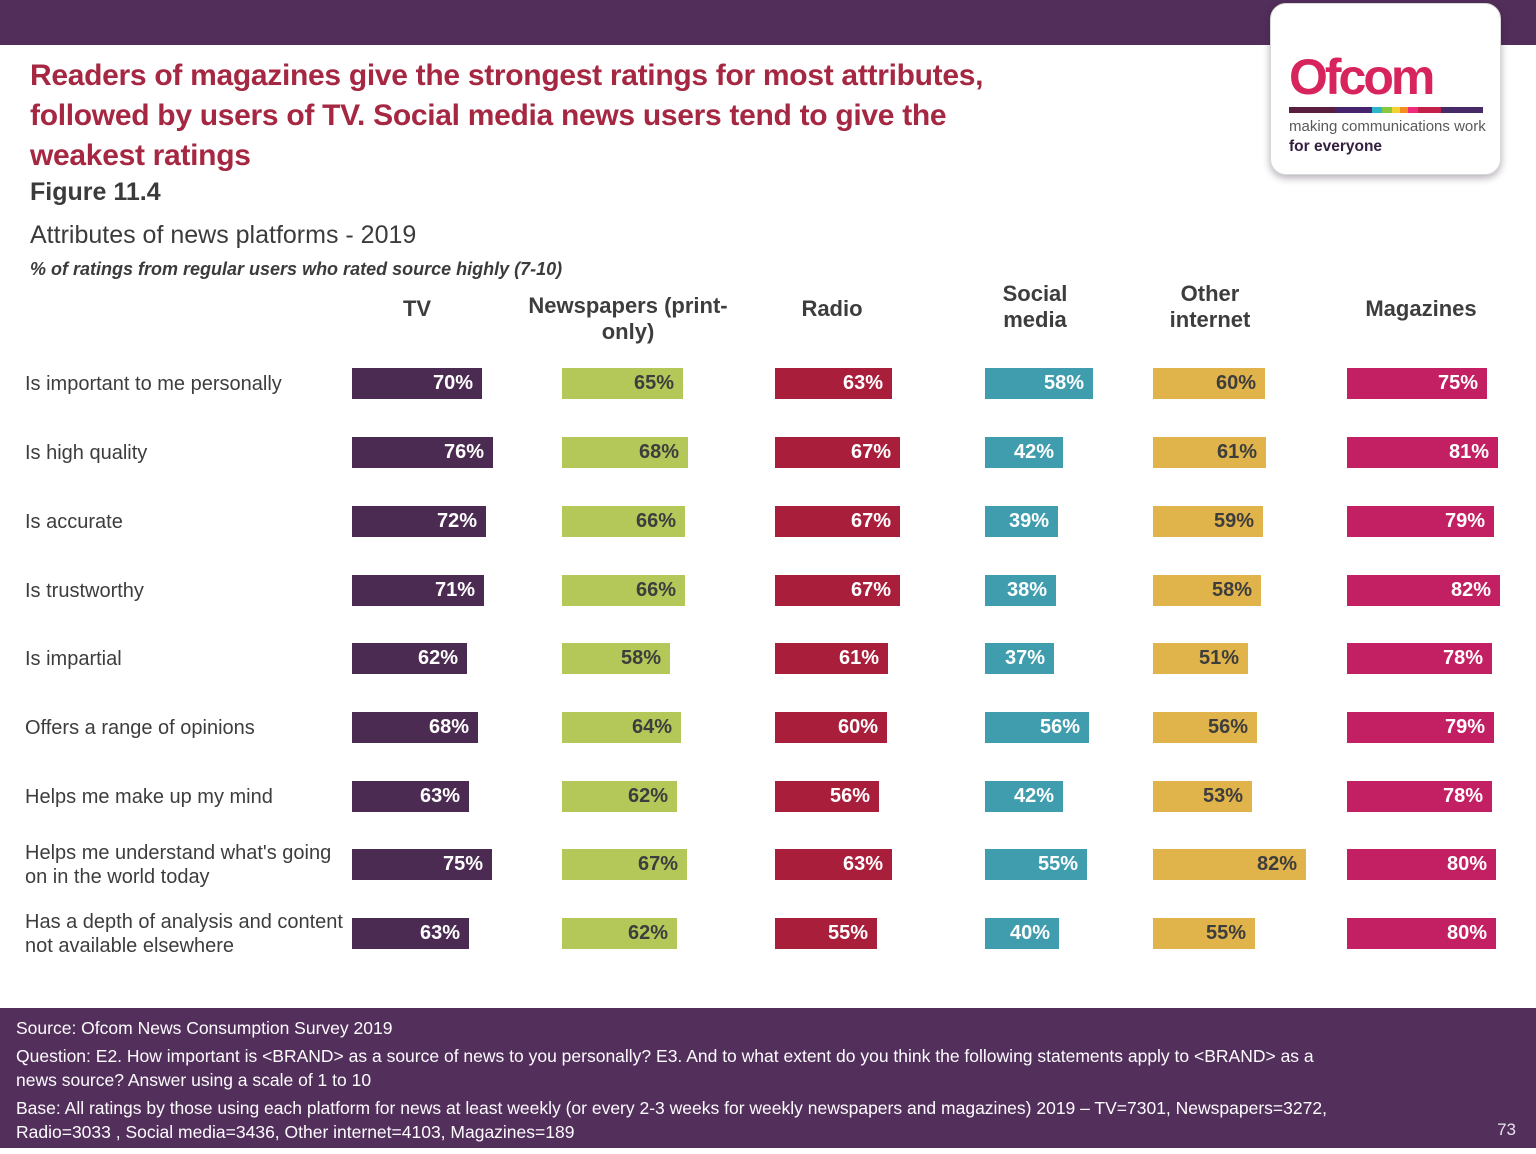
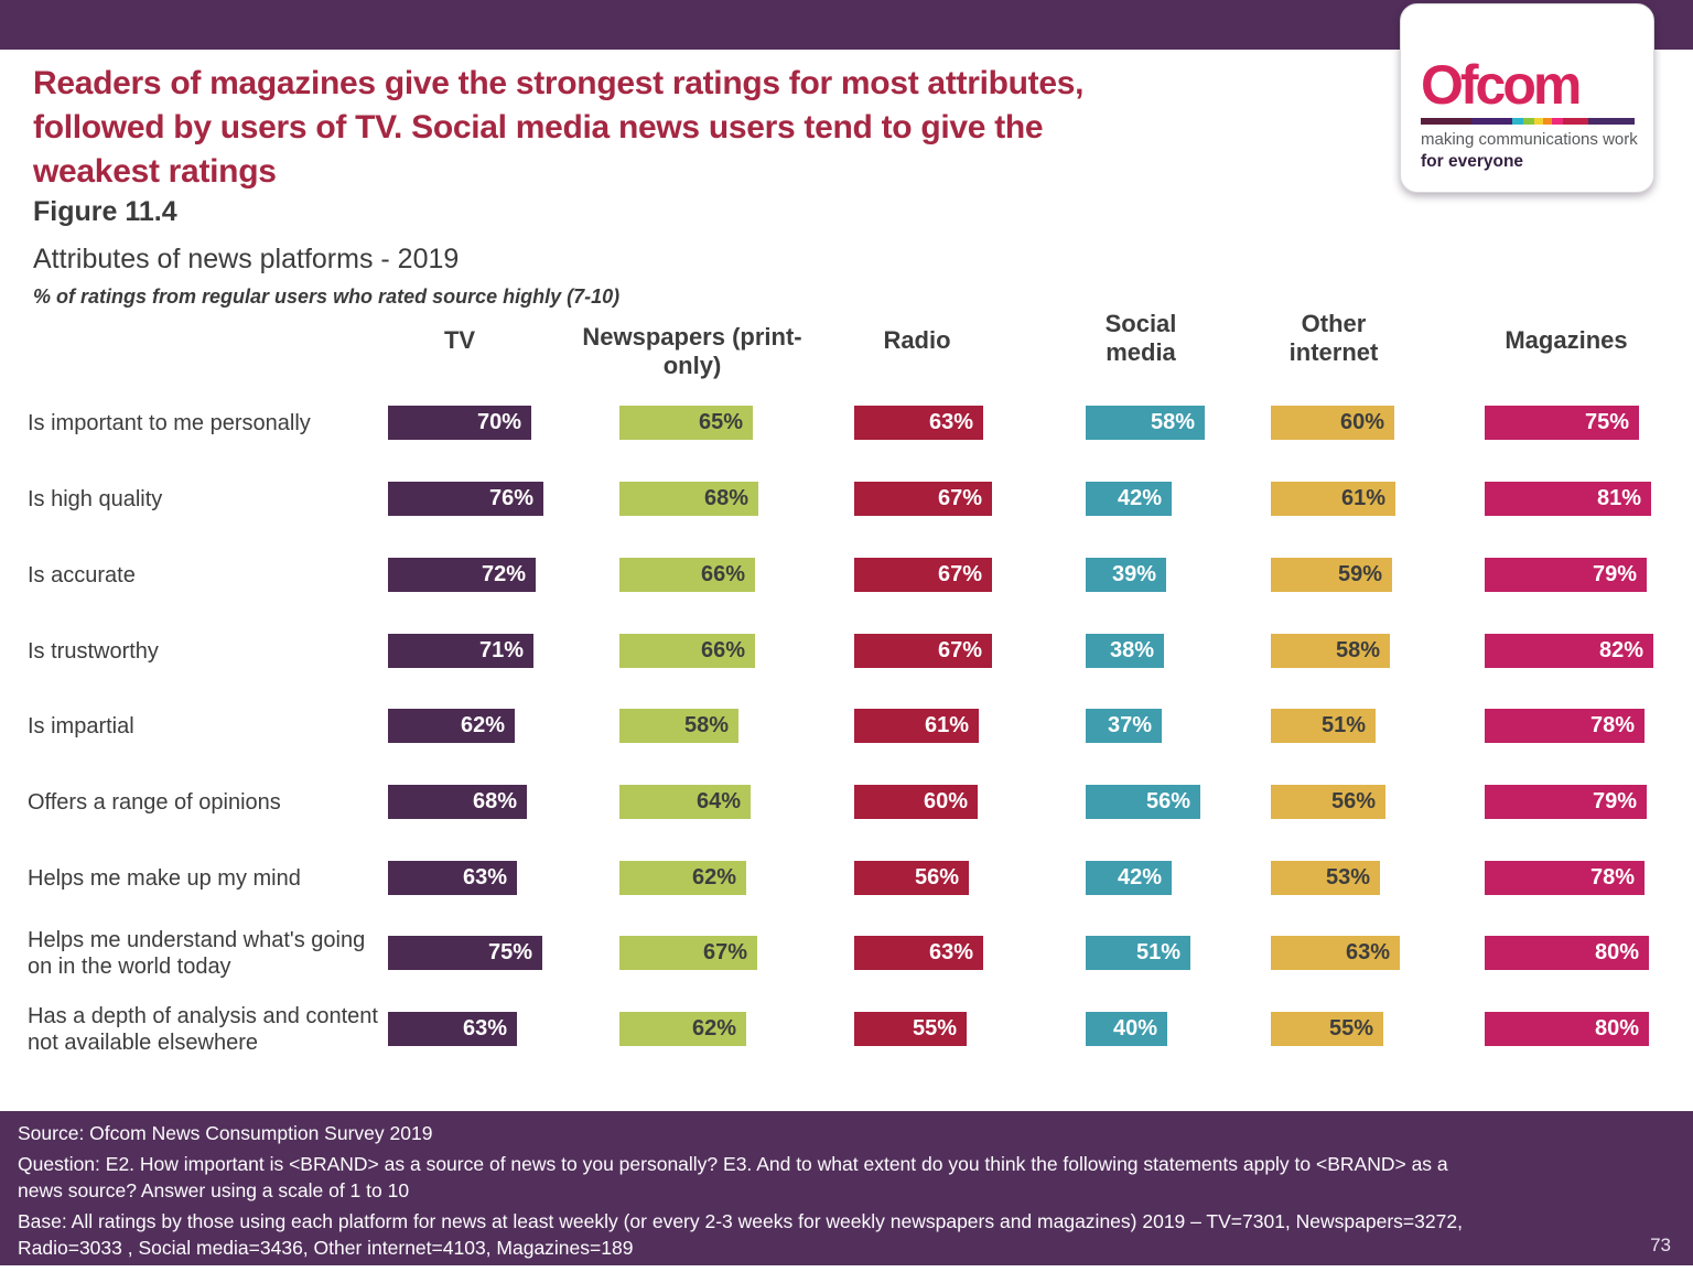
Social media/Helps me understand what's going on in the world today: 55% -> 51%
Other internet/Helps me understand what's going on in the world today: 82% -> 63%
